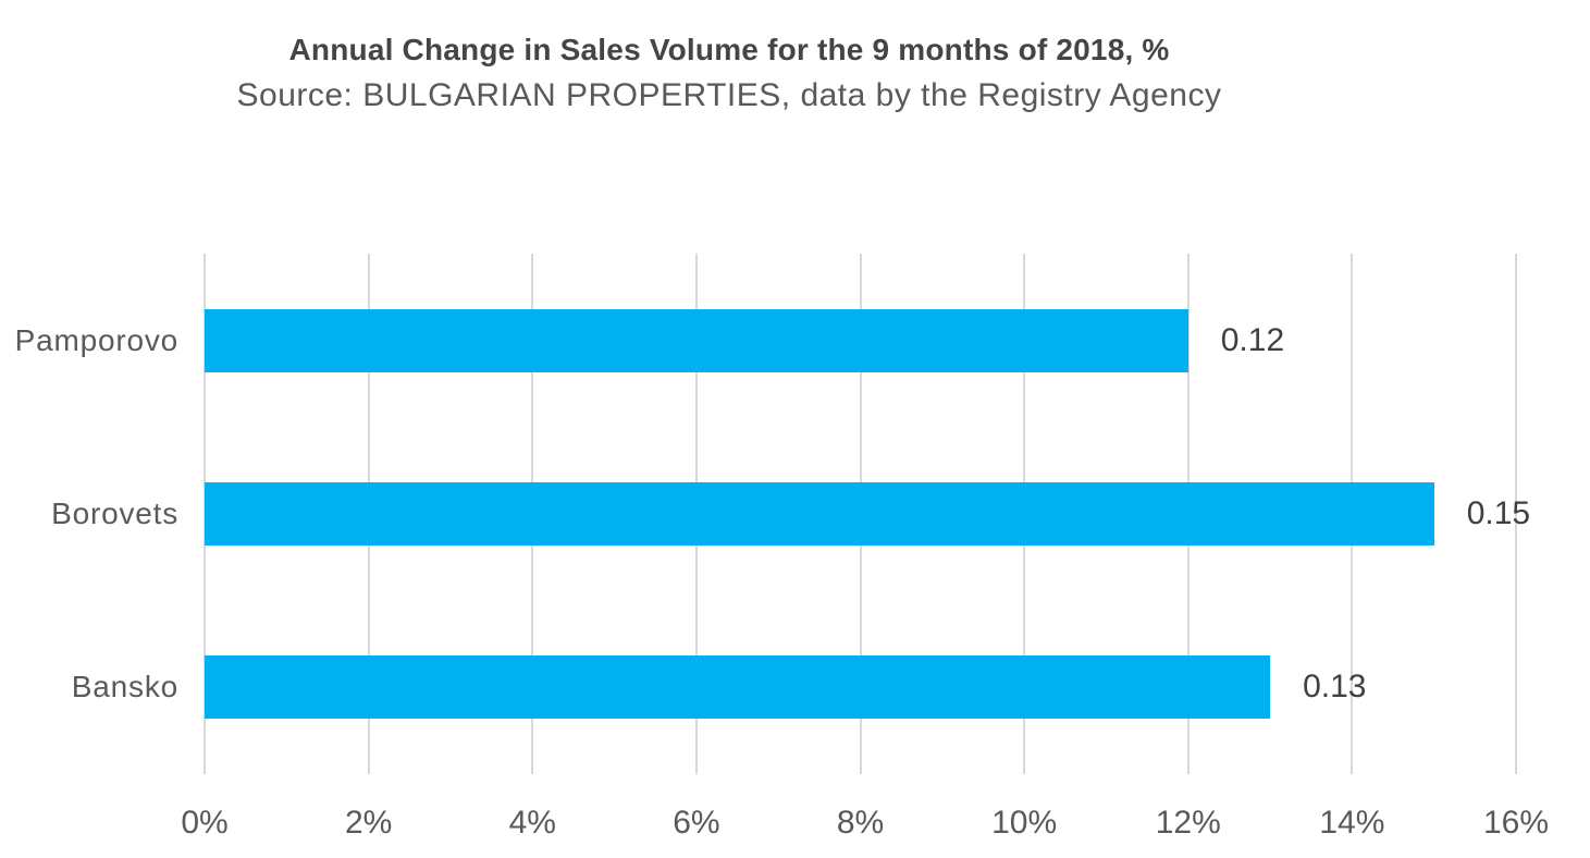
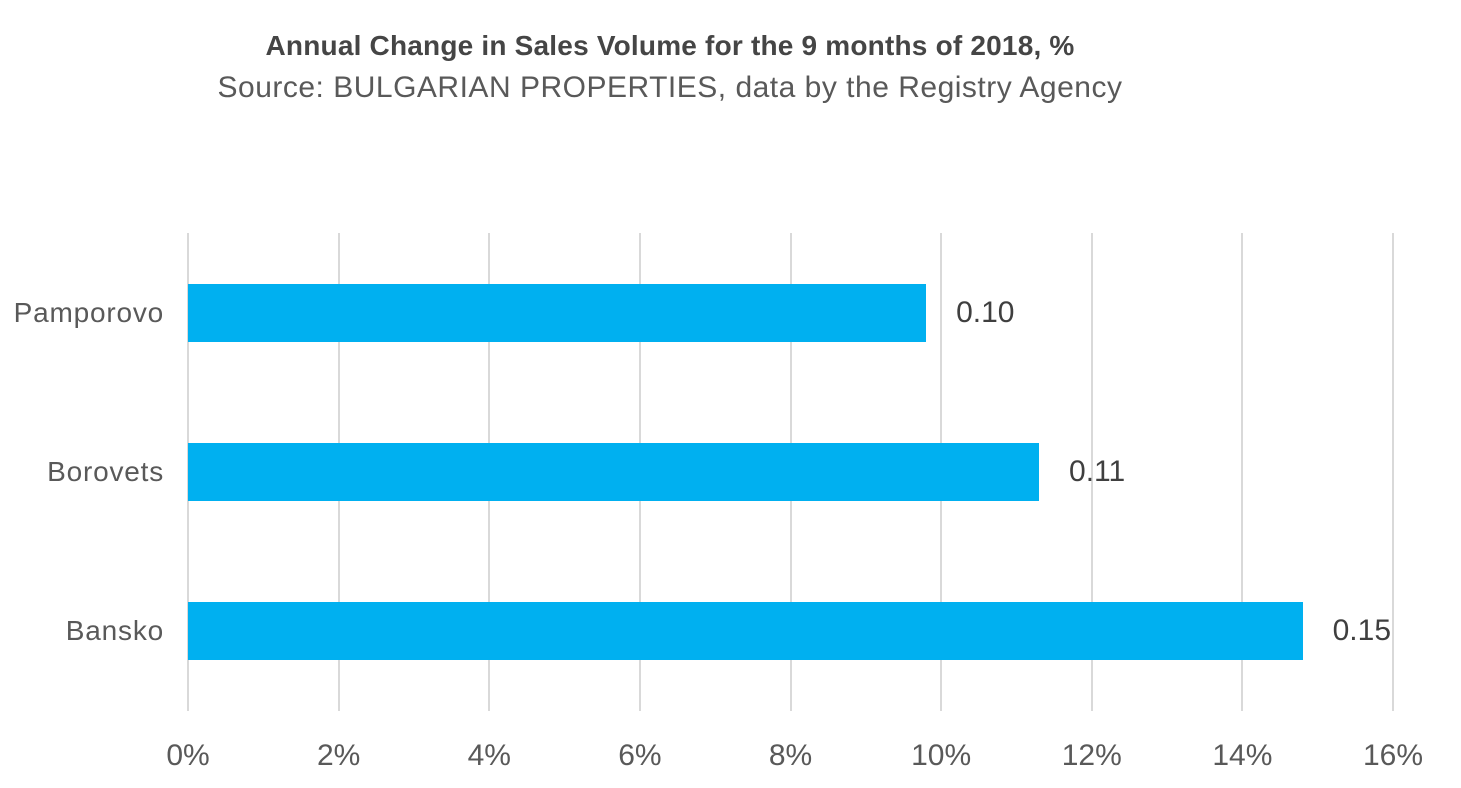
Pamporovo: 0.12 -> 0.10
Borovets: 0.15 -> 0.11
Bansko: 0.13 -> 0.15
